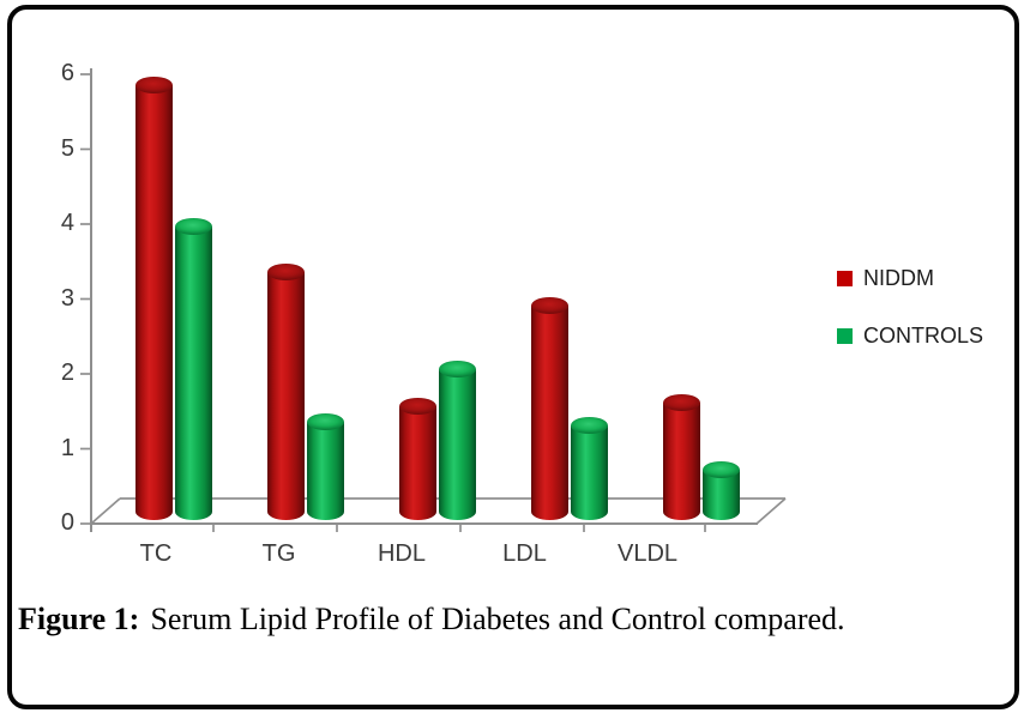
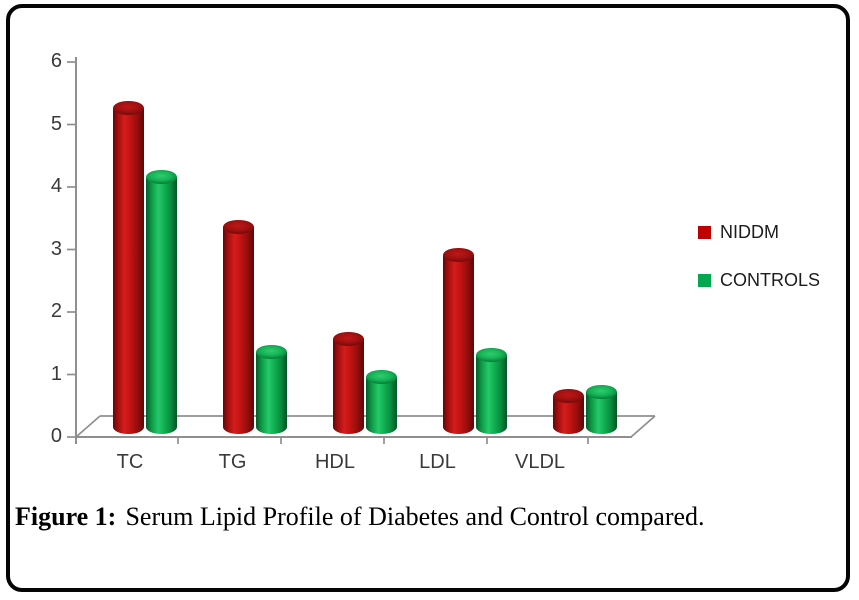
NIDDM/TC: 5.8 -> 5.2
CONTROLS/TC: 3.9 -> 4.1
CONTROLS/HDL: 2.0 -> 0.9
NIDDM/VLDL: 1.6 -> 0.6
